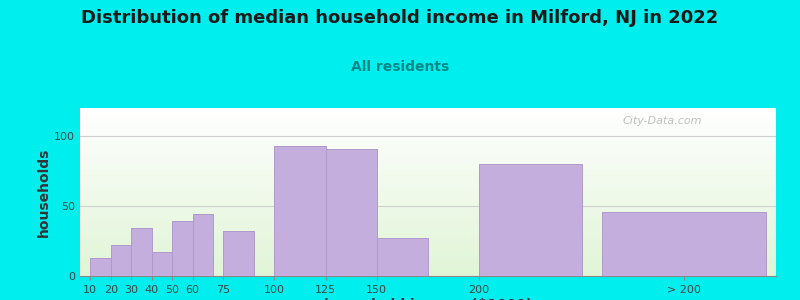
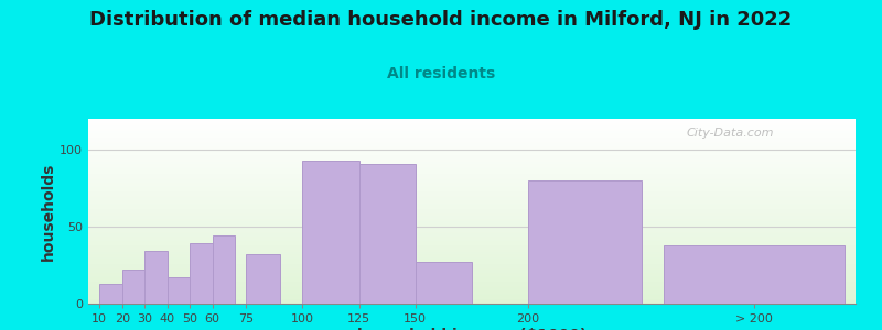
> 200: 46 -> 38
